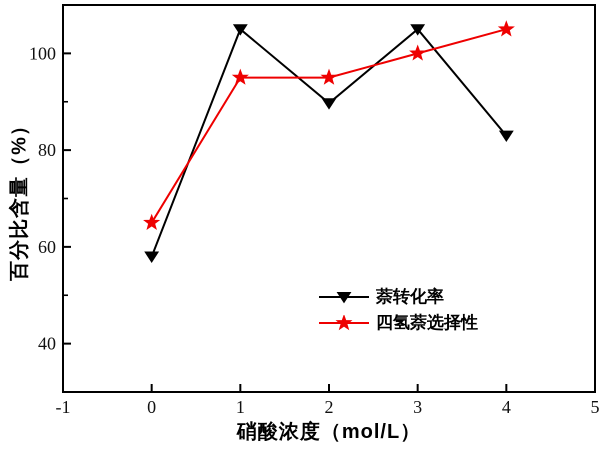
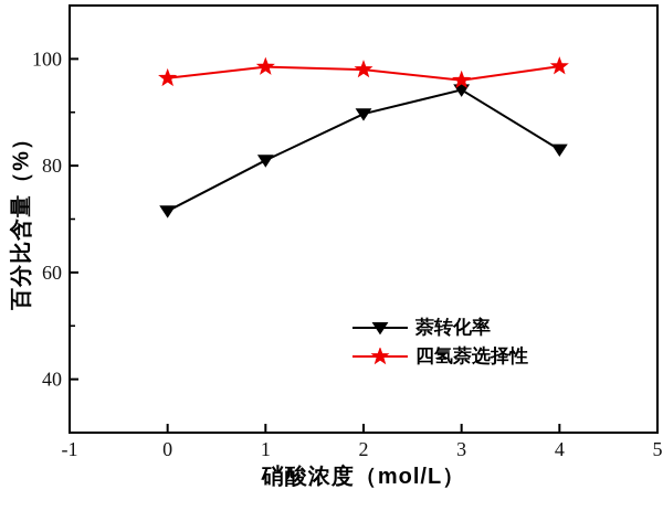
萘转化率/0: 58 -> 72
四氢萘选择性/0: 65 -> 96
萘转化率/1: 105 -> 81
四氢萘选择性/1: 95 -> 98
四氢萘选择性/2: 95 -> 98
萘转化率/3: 105 -> 94
四氢萘选择性/3: 100 -> 96
四氢萘选择性/4: 105 -> 99
